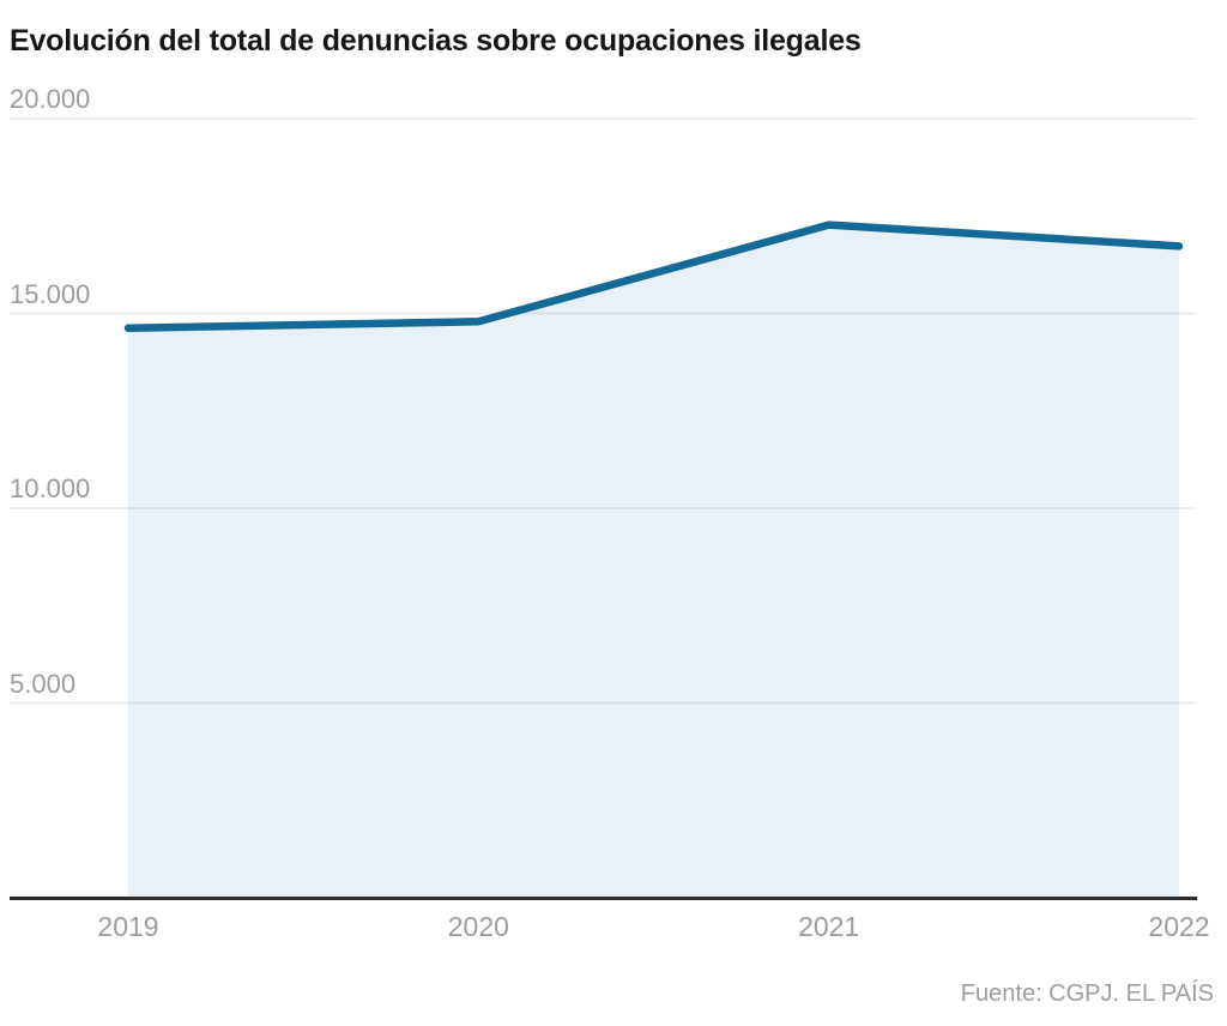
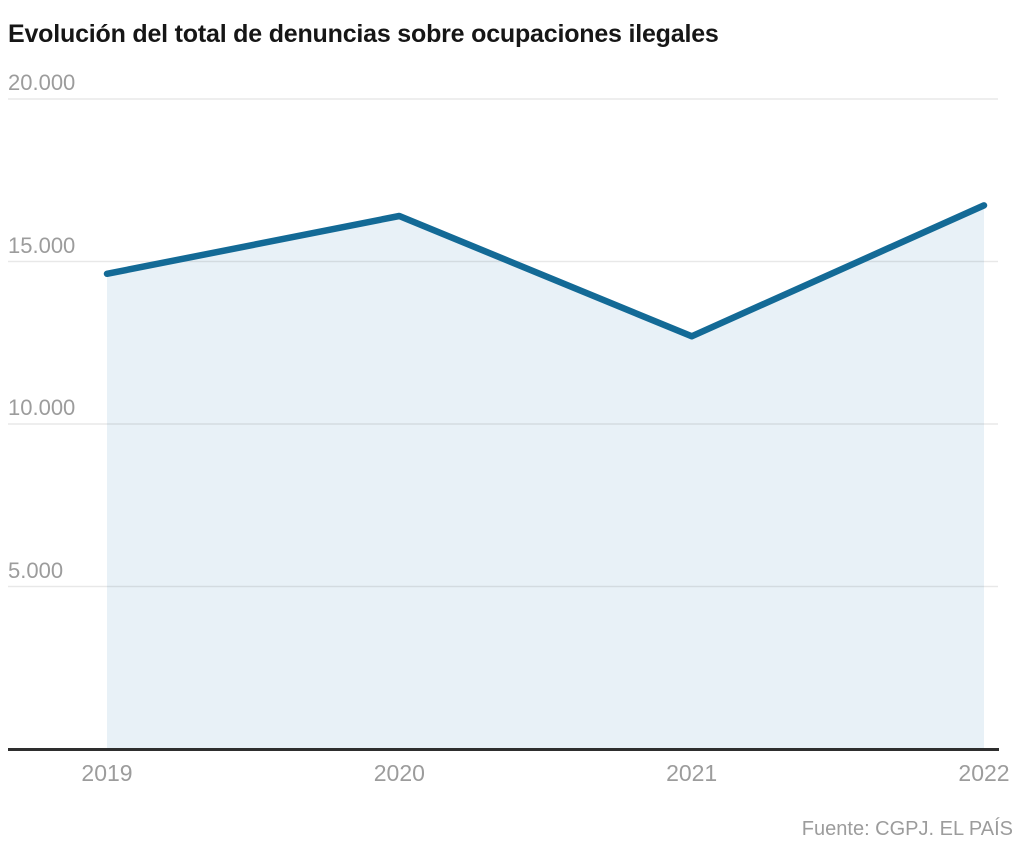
2020: 14800 -> 16400
2021: 17300 -> 12700
